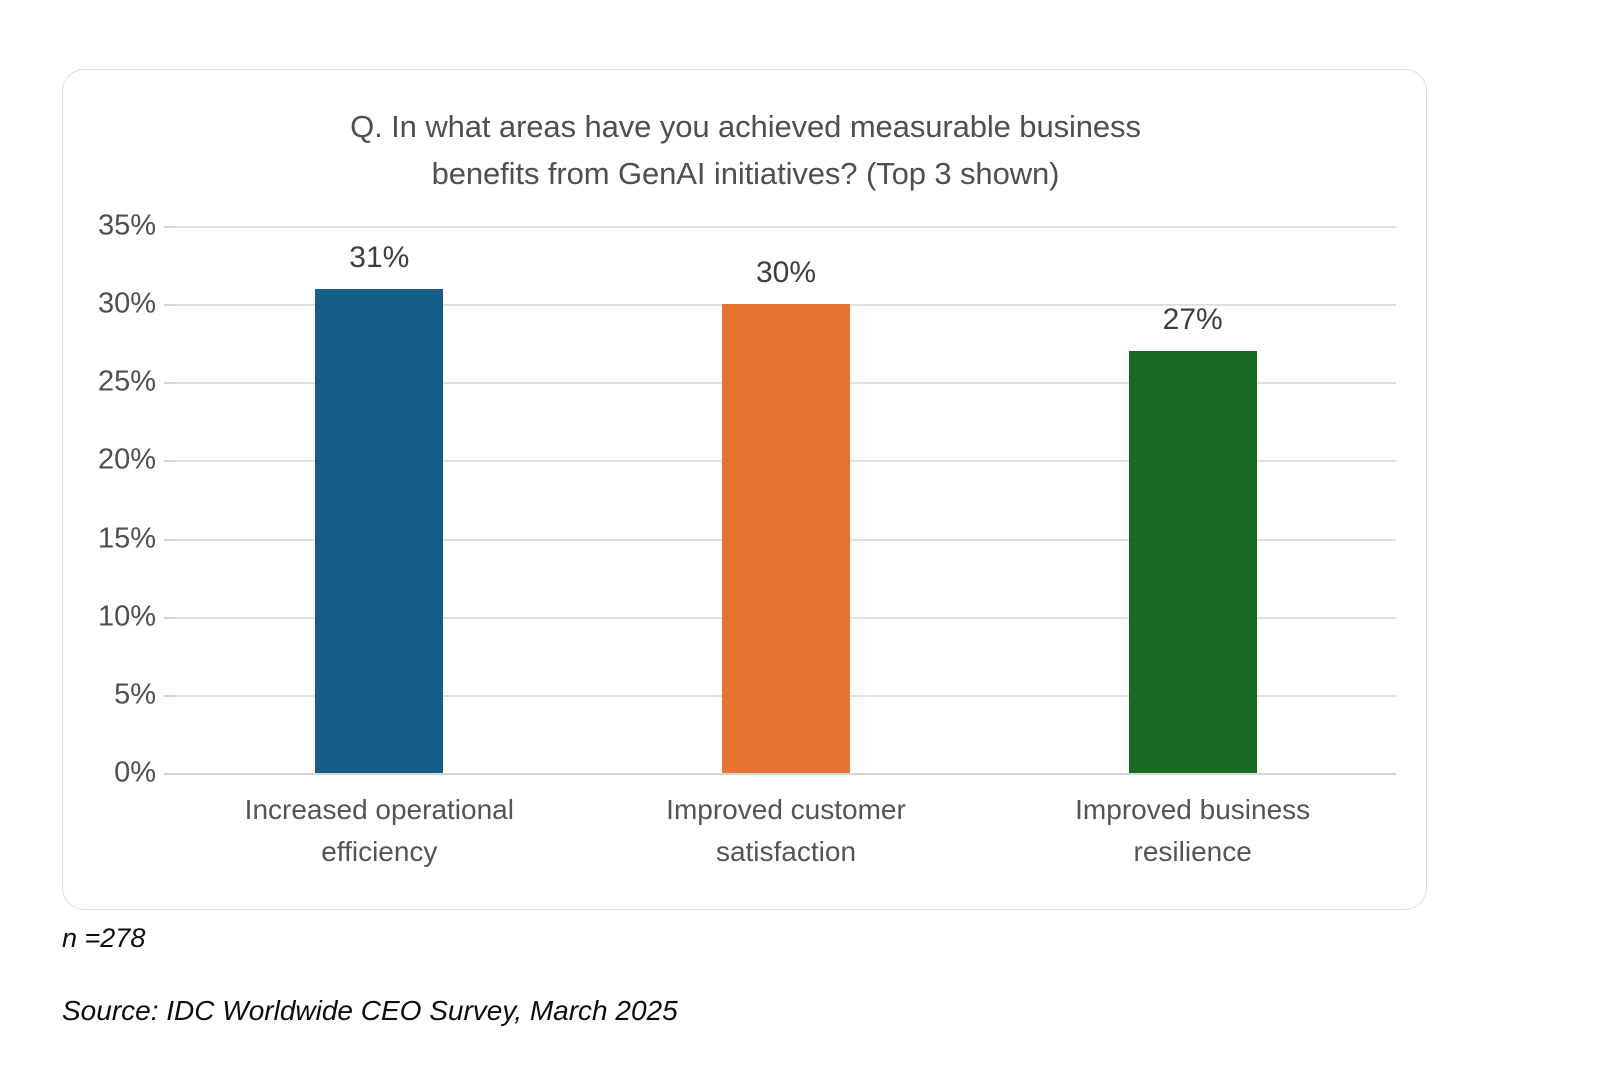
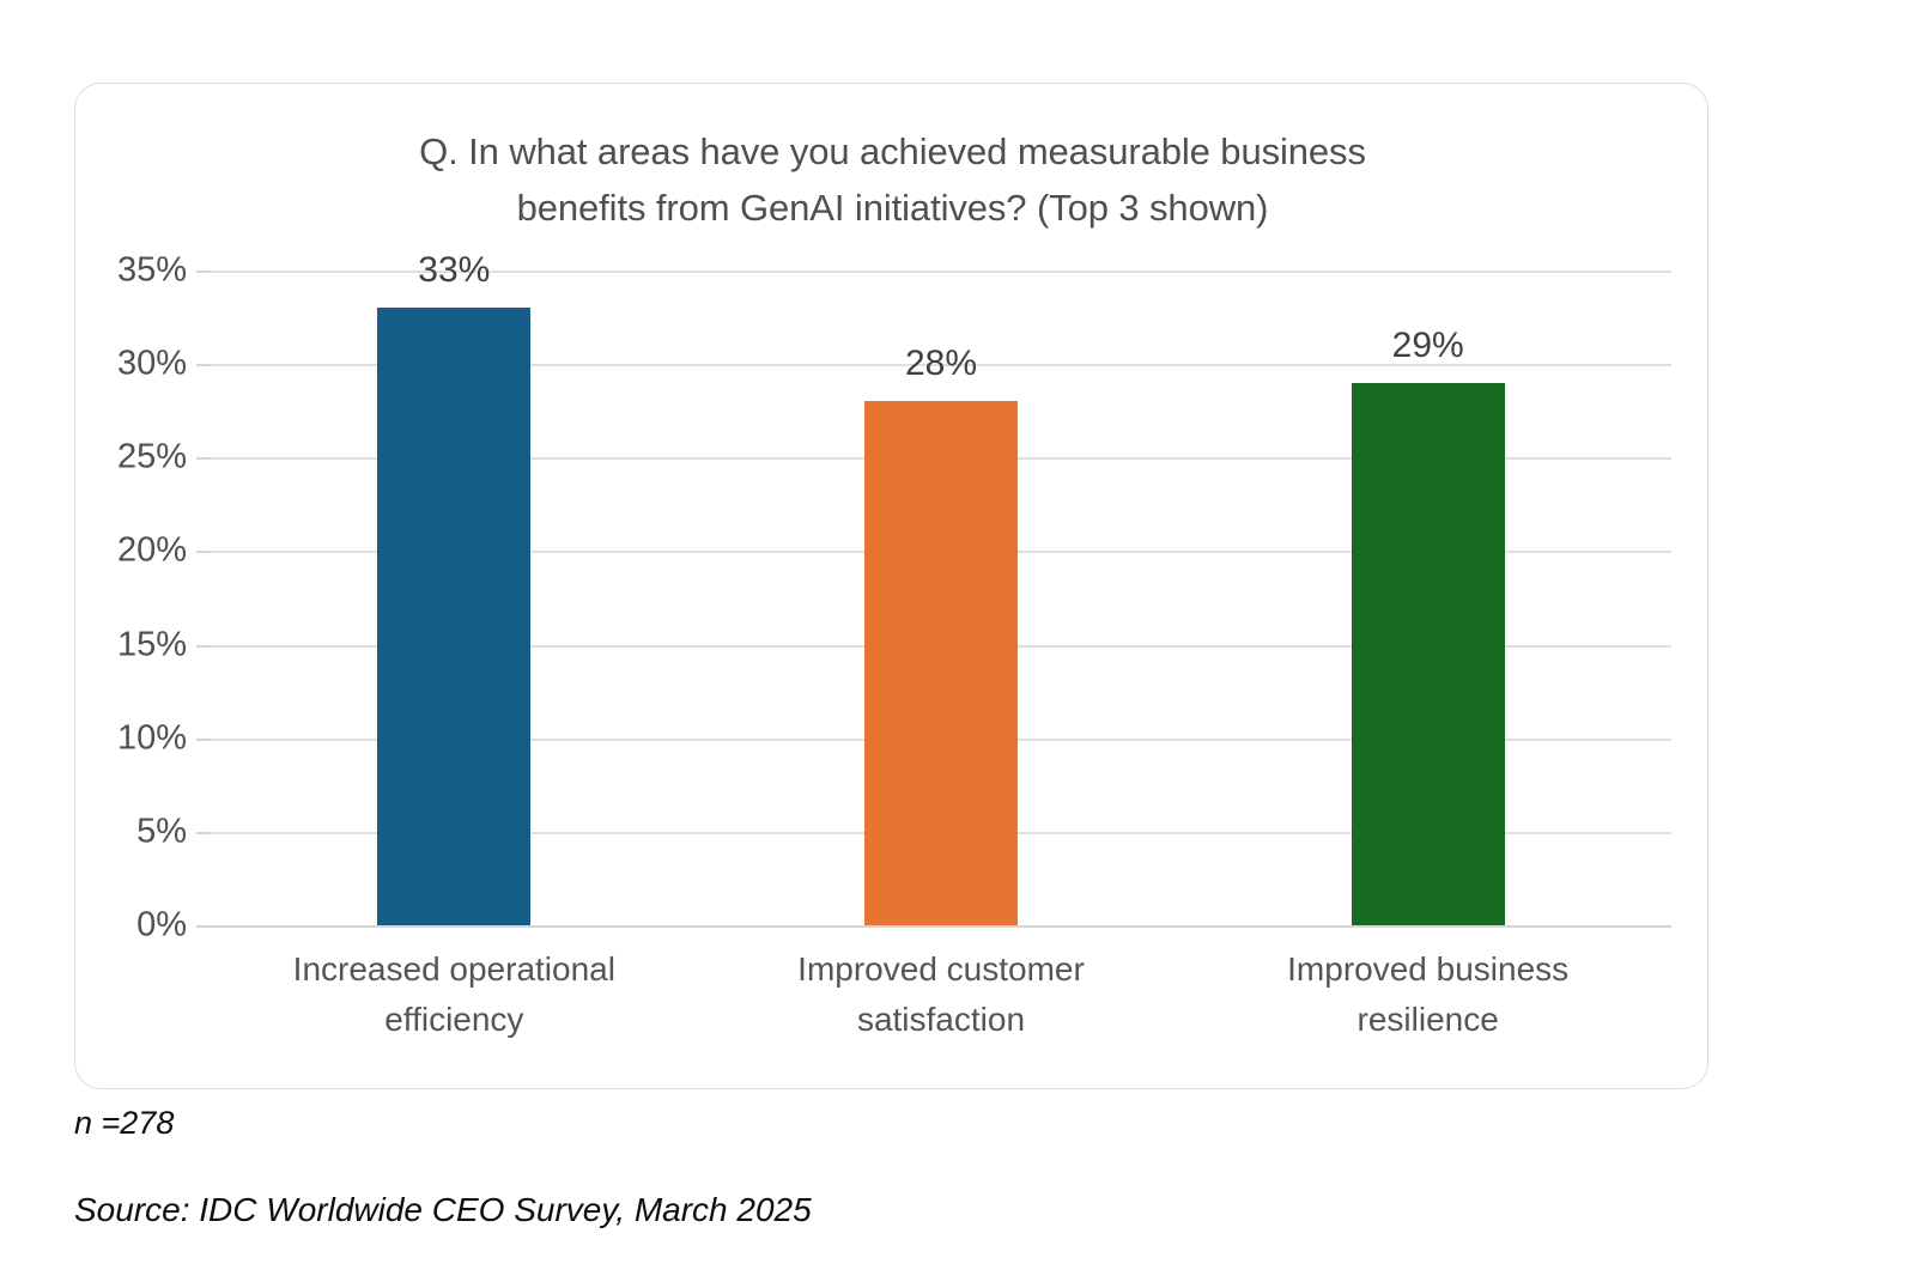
Increased operational efficiency: 31% -> 33%
Improved customer satisfaction: 30% -> 28%
Improved business resilience: 27% -> 29%
